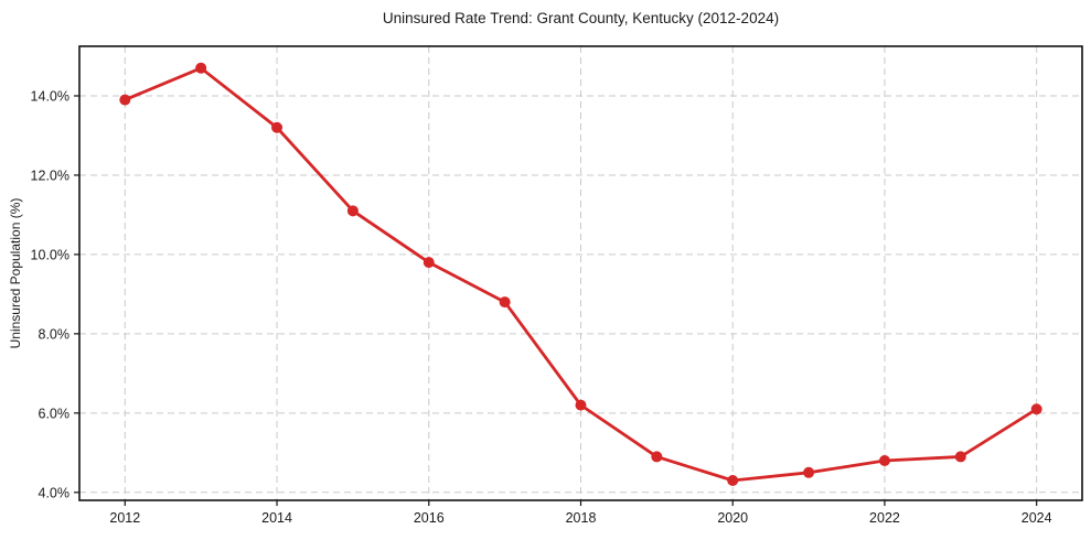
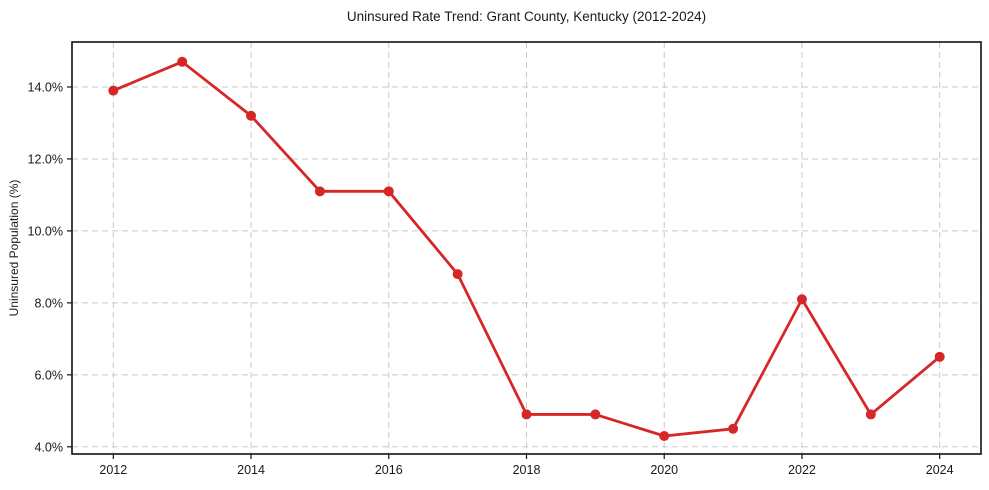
2016: 9.8% -> 11.1%
2018: 6.2% -> 4.9%
2022: 4.8% -> 8.1%
2024: 6.1% -> 6.5%
